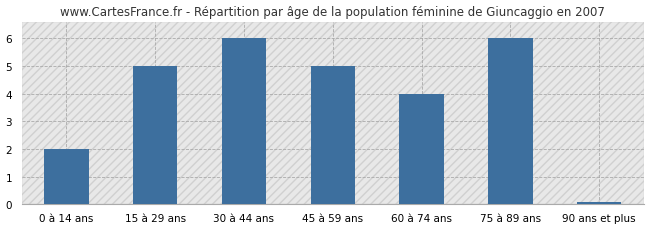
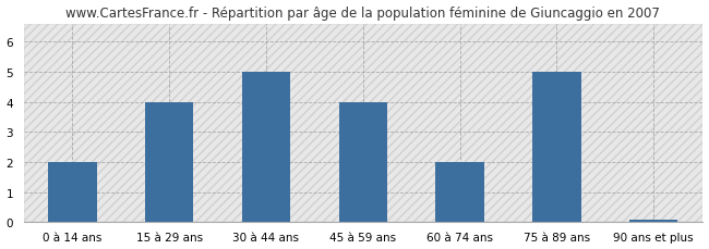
15 à 29 ans: 5.00 -> 4.00
30 à 44 ans: 6.00 -> 5.00
45 à 59 ans: 5.00 -> 4.00
60 à 74 ans: 4.00 -> 2.00
75 à 89 ans: 6.00 -> 5.00
